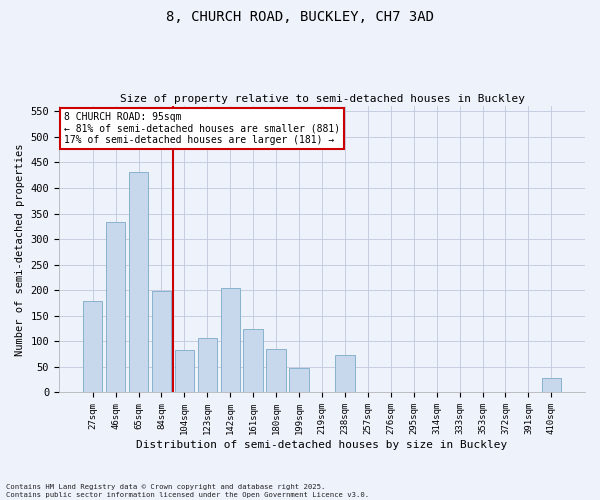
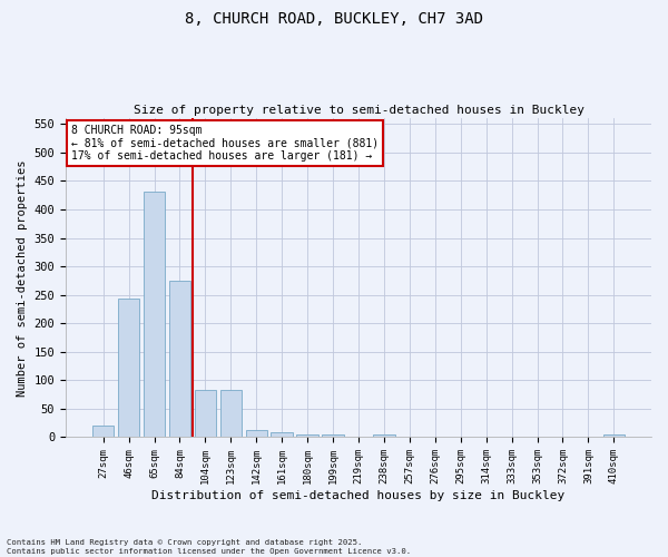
27sqm: 178 -> 20
46sqm: 334 -> 243
84sqm: 198 -> 275
123sqm: 106 -> 84
142sqm: 204 -> 13
161sqm: 124 -> 9
180sqm: 86 -> 5
199sqm: 48 -> 5
238sqm: 74 -> 5
410sqm: 28 -> 4
